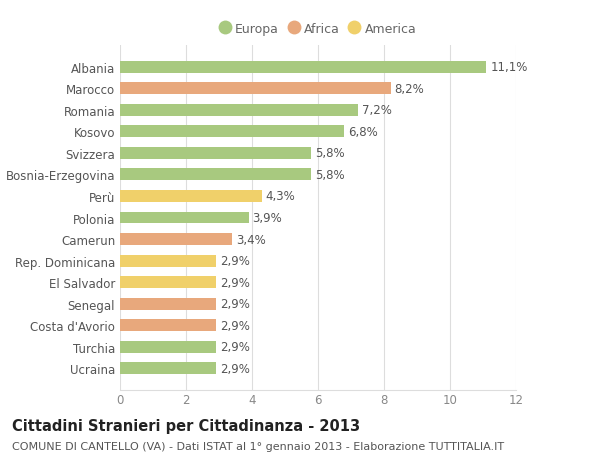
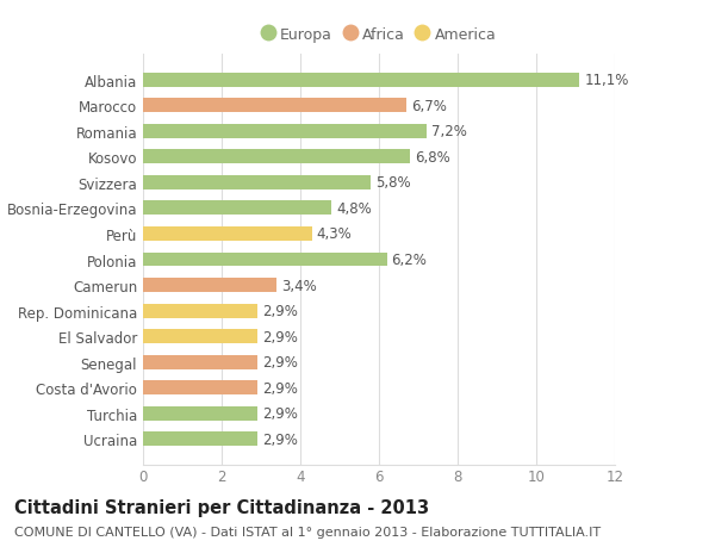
Marocco: 8,2% -> 6,7%
Bosnia-Erzegovina: 5,8% -> 4,8%
Polonia: 3,9% -> 6,2%
